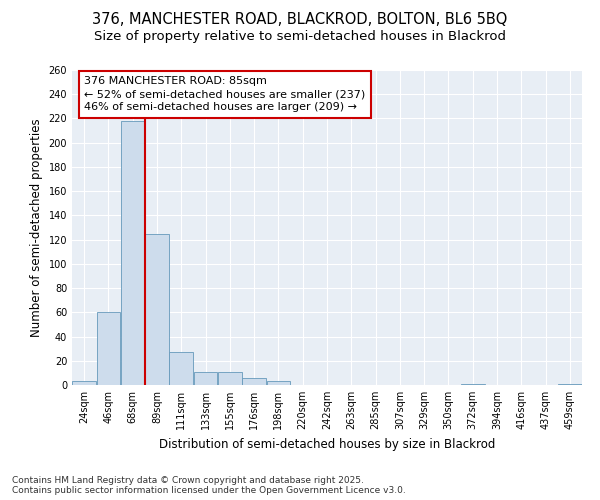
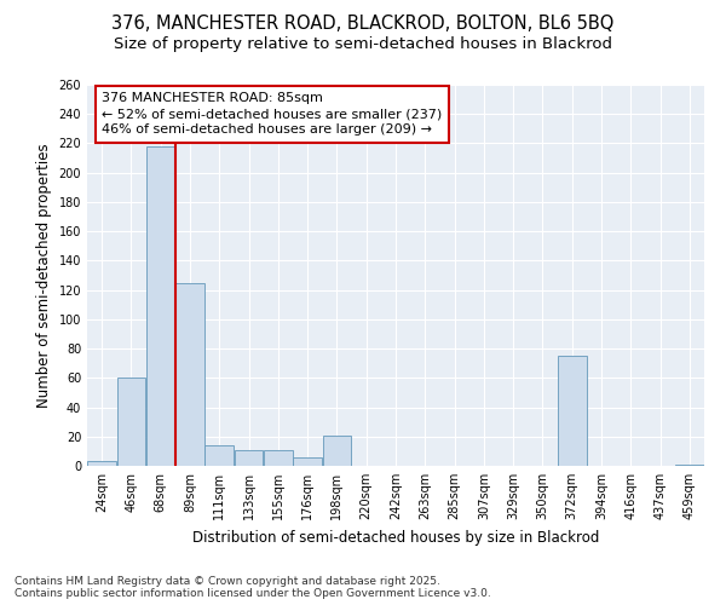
111sqm: 27 -> 14
198sqm: 3 -> 21
372sqm: 1 -> 75
